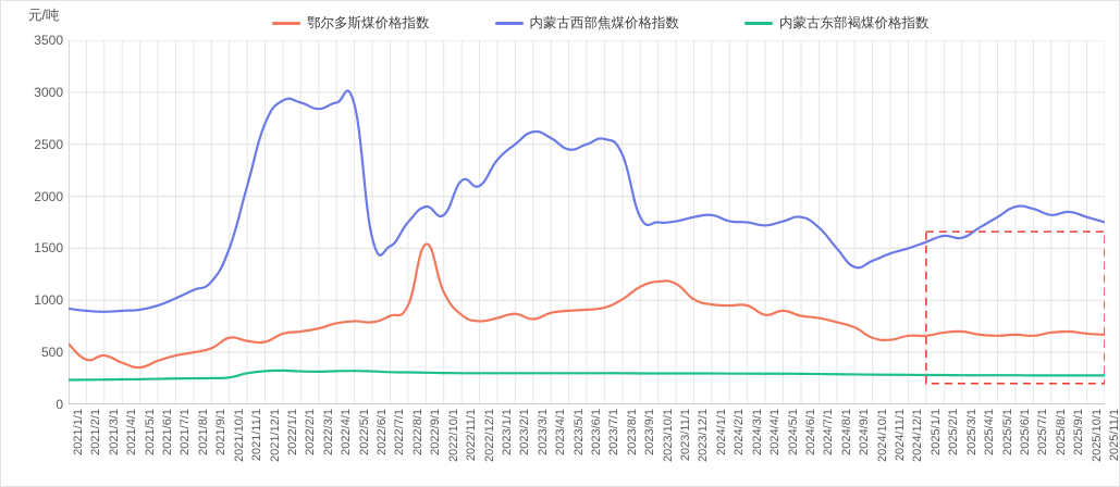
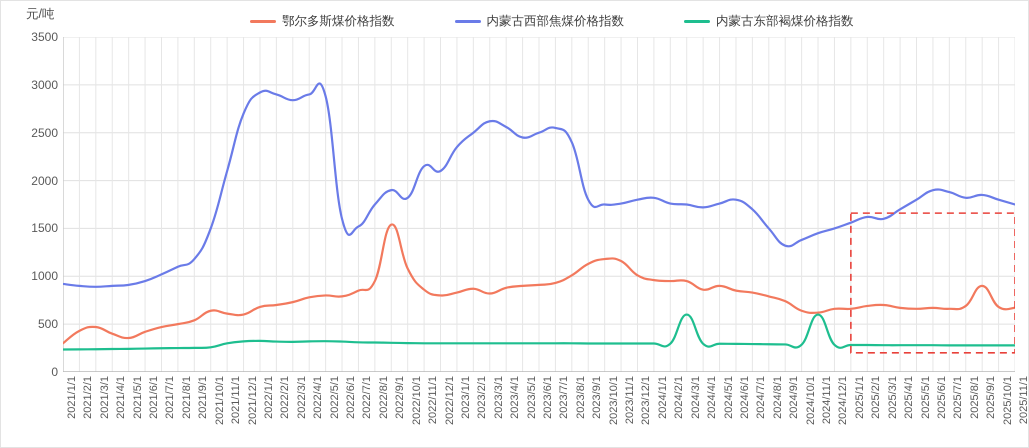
鄂尔多斯煤价格指数/2021/1/1: 600 -> 300
内蒙古东部褐煤价格指数/2024/3/1: 300 -> 600
内蒙古东部褐煤价格指数/2024/11/1: 300 -> 600
鄂尔多斯煤价格指数/2025/9/1: 700 -> 900
